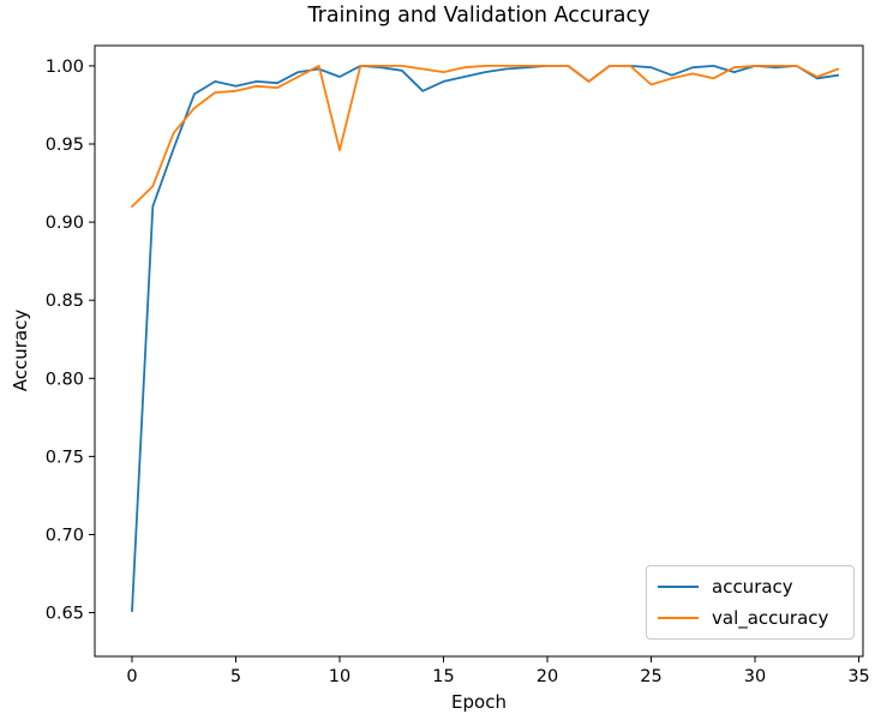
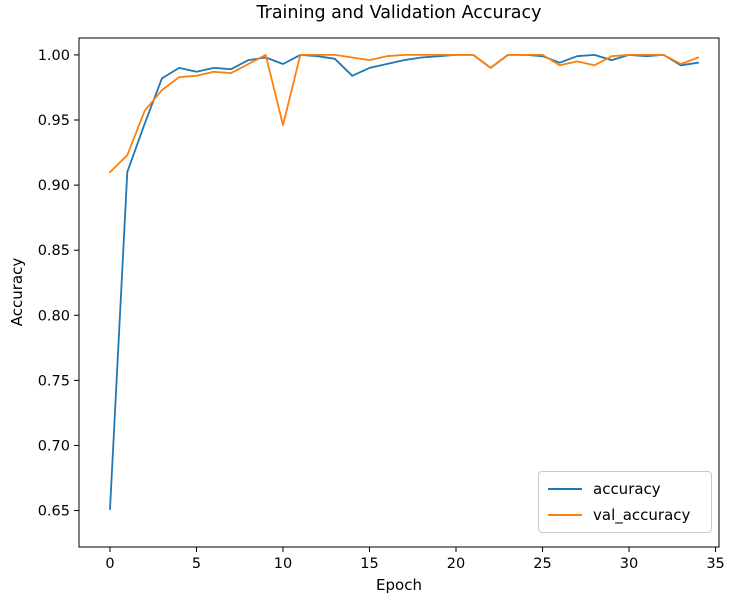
val_accuracy/25: 0.988 -> 1.000
